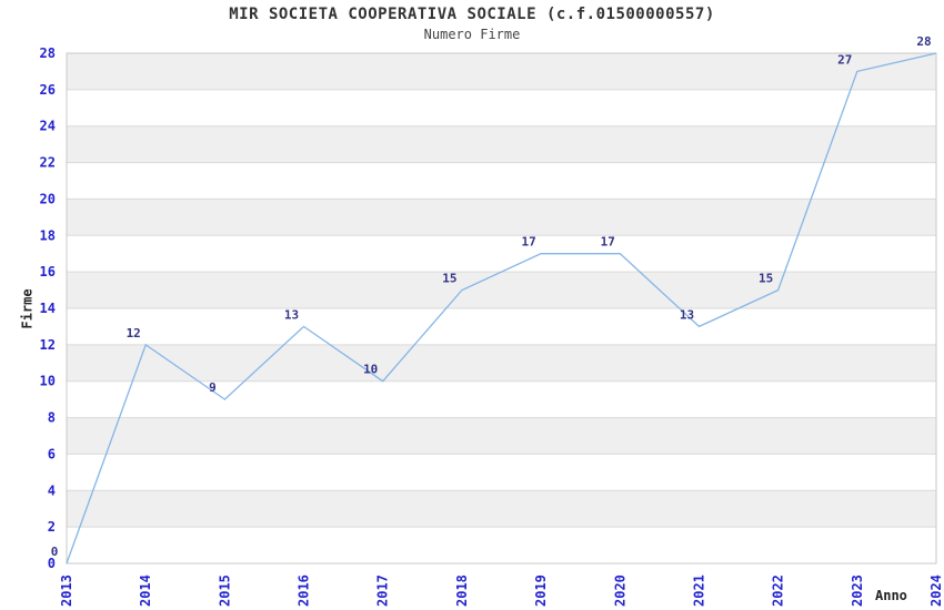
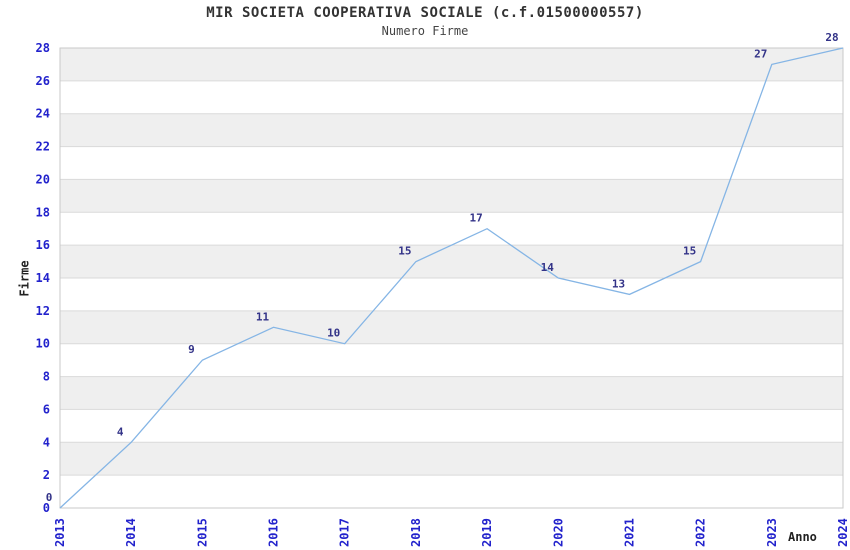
2014: 12 -> 4
2016: 13 -> 11
2020: 17 -> 14
